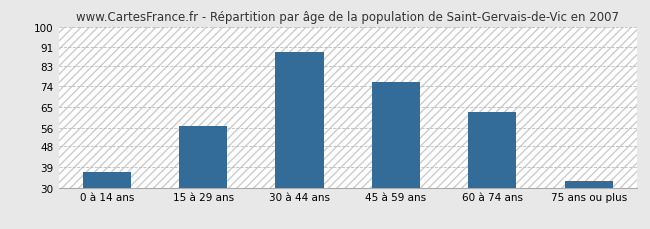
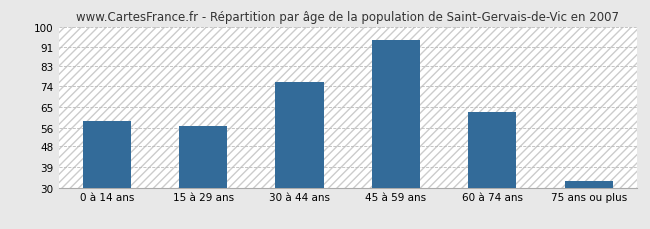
0 à 14 ans: 37 -> 59
30 à 44 ans: 89 -> 76
45 à 59 ans: 76 -> 94
